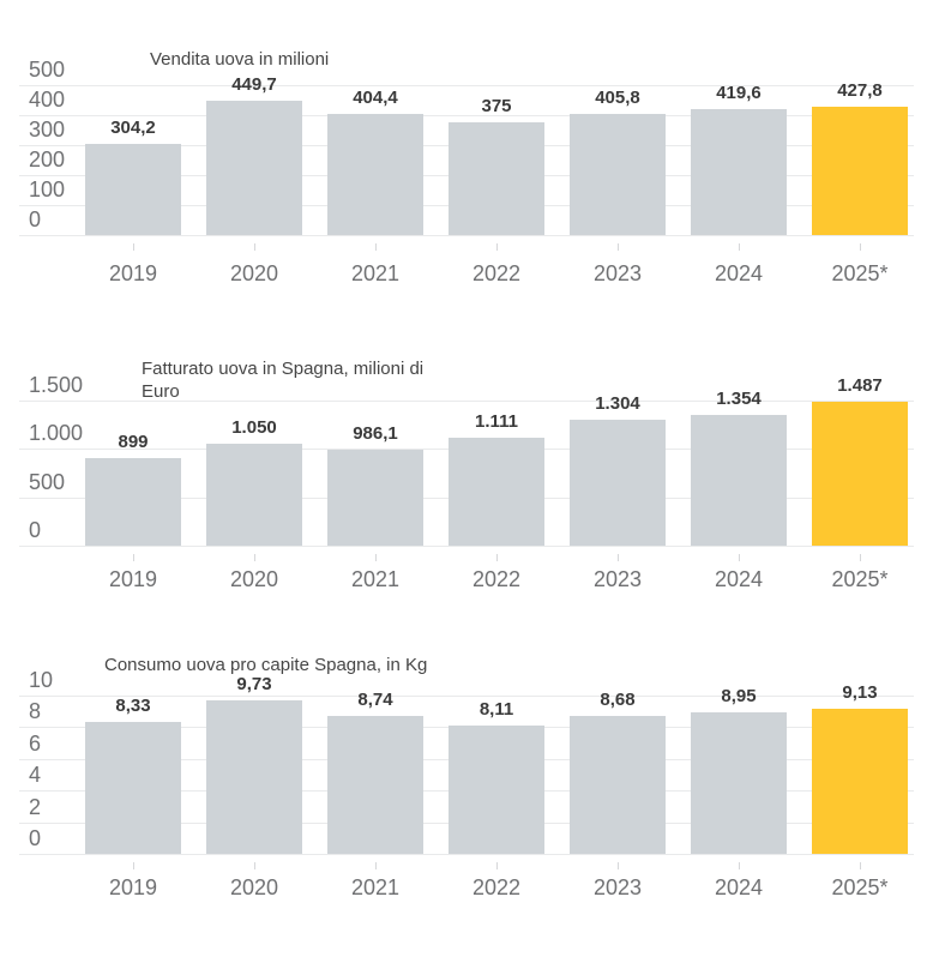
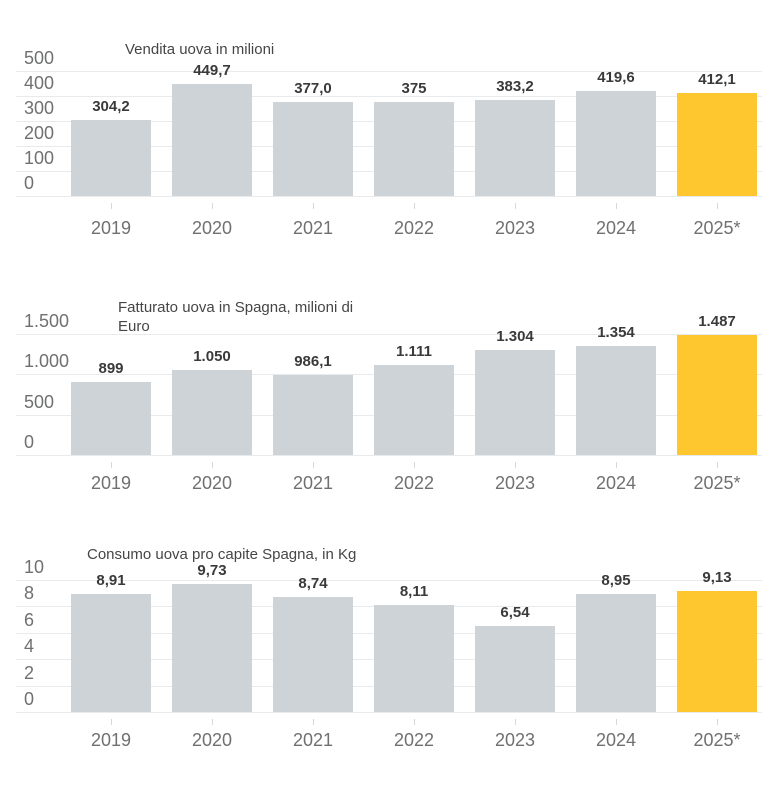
Vendita uova in milioni/2021: 404,4 -> 377,0
Vendita uova in milioni/2023: 405,8 -> 383,2
Vendita uova in milioni/2025*: 427,8 -> 412,1
Consumo uova pro capite Spagna, in Kg/2019: 8,33 -> 8,91
Consumo uova pro capite Spagna, in Kg/2023: 8,68 -> 6,54
